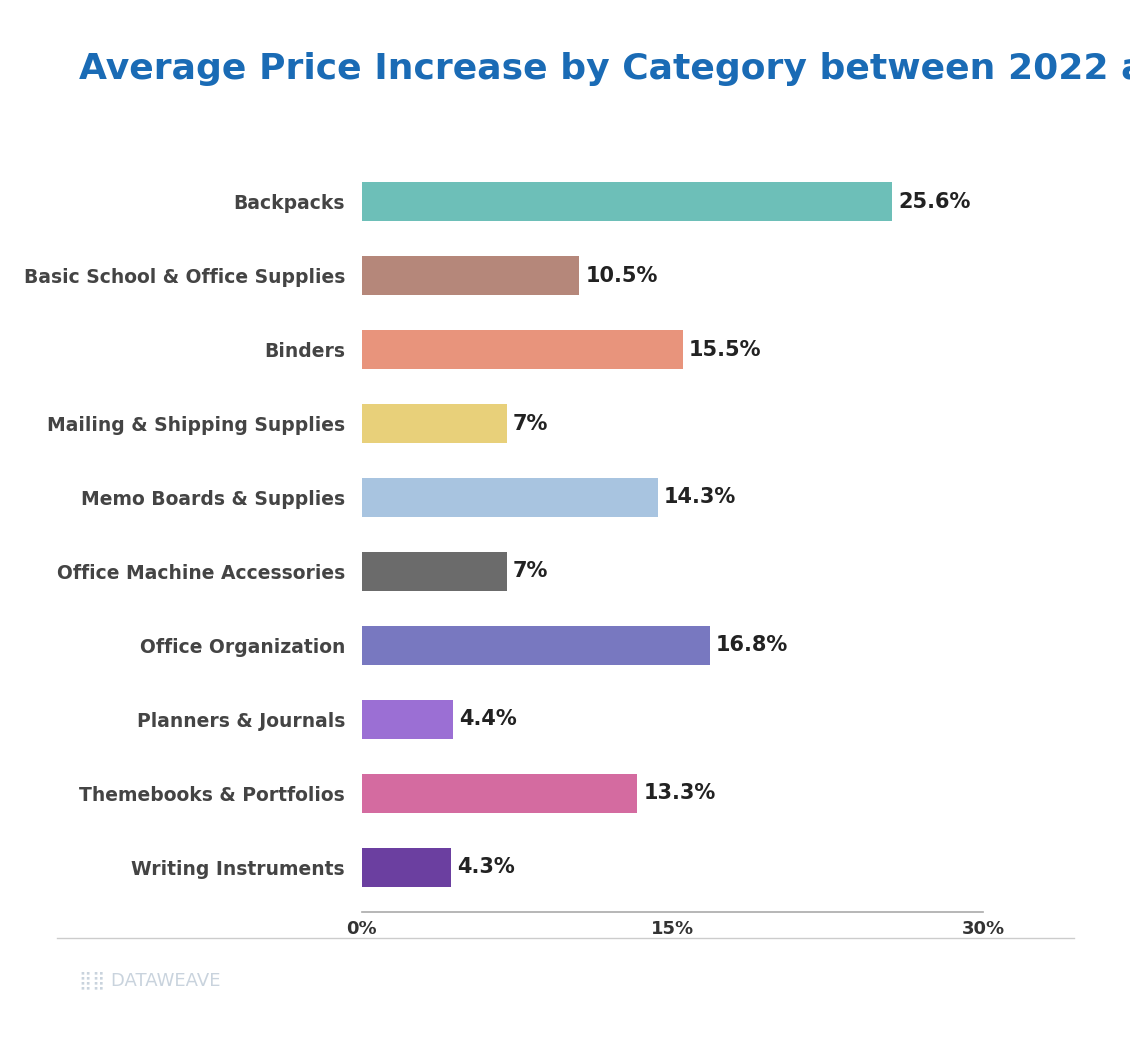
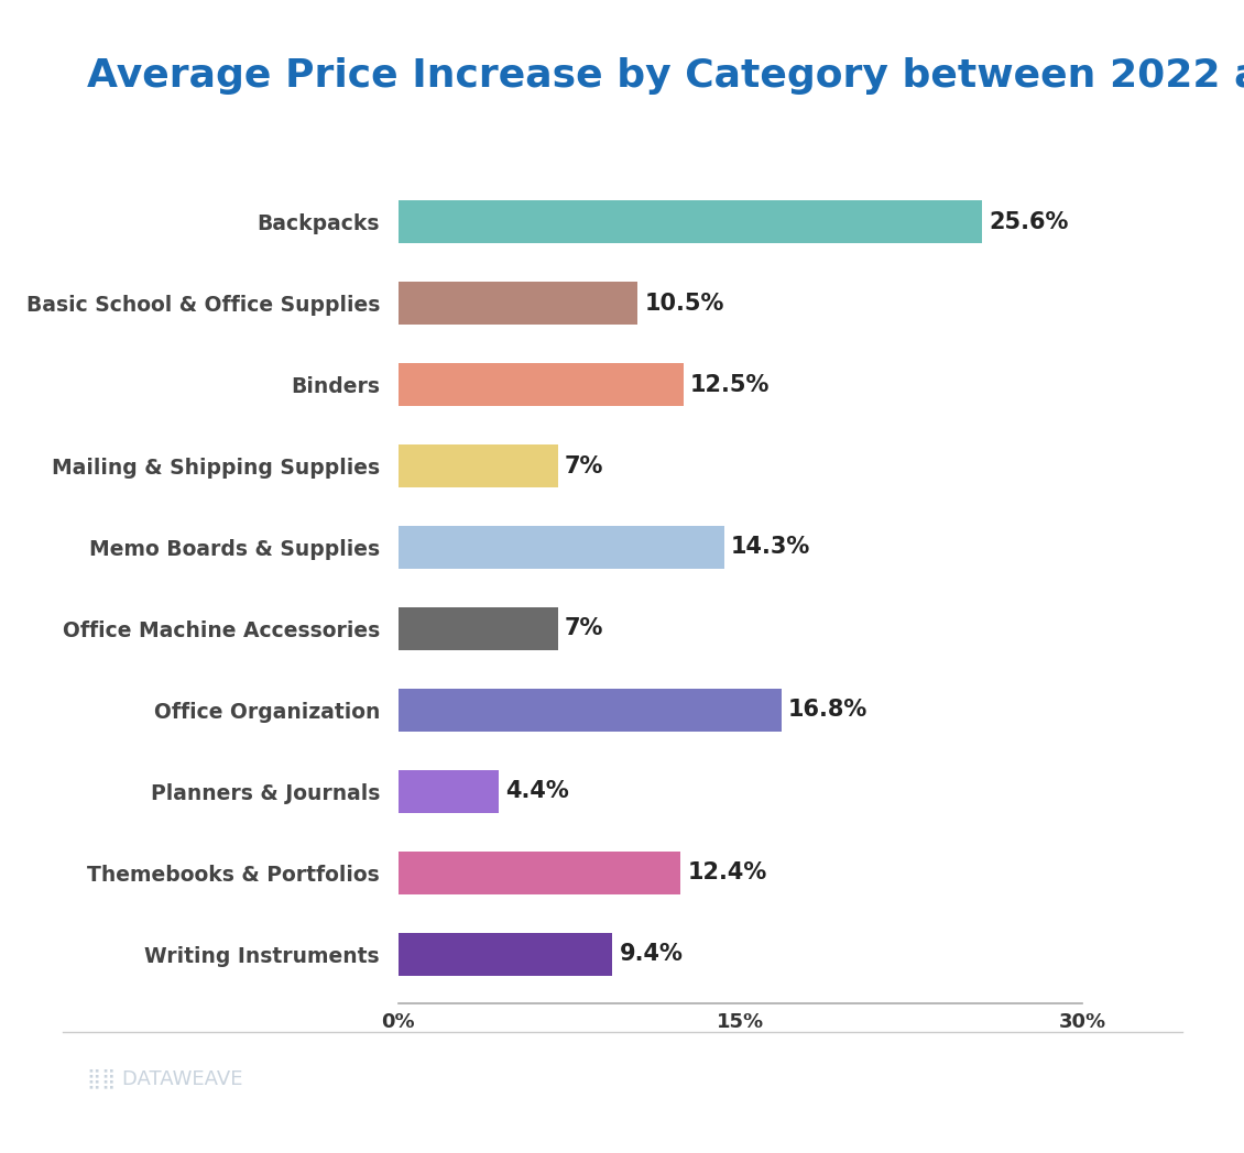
Binders: 15.5% -> 12.5%
Themebooks & Portfolios: 13.3% -> 12.4%
Writing Instruments: 4.3% -> 9.4%
